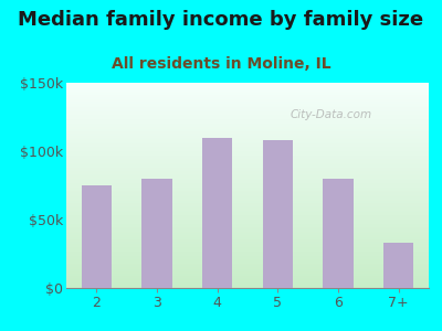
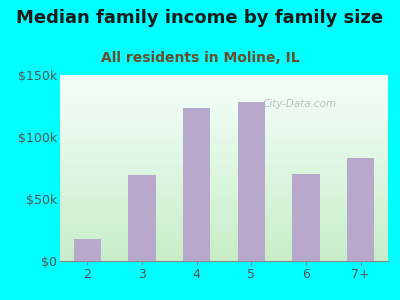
2: $75k -> $18k
3: $80k -> $69k
4: $110k -> $123k
5: $108k -> $128k
6: $80k -> $70k
7+: $33k -> $83k
